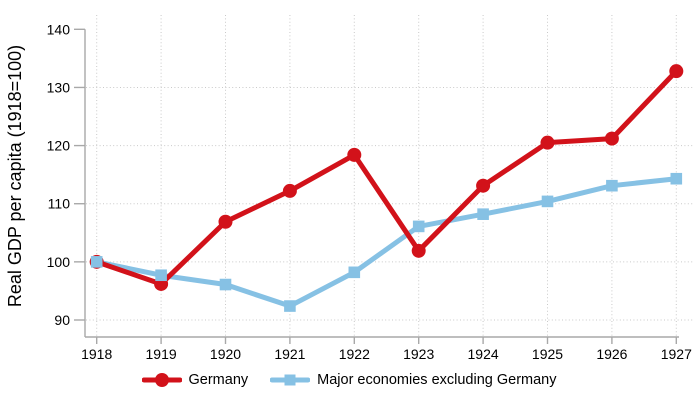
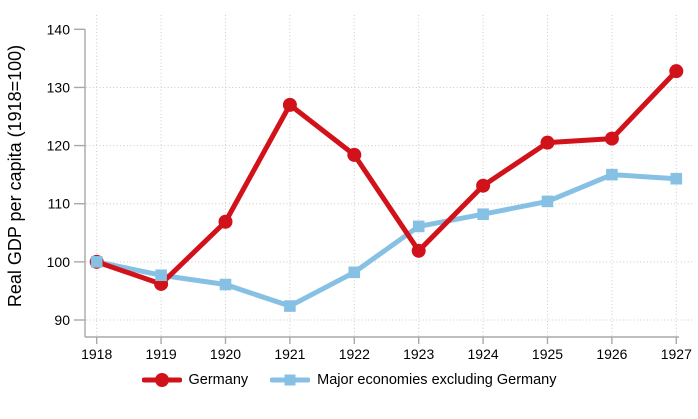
Germany/1921: 112 -> 127
Major economies excluding Germany/1926: 113 -> 115
